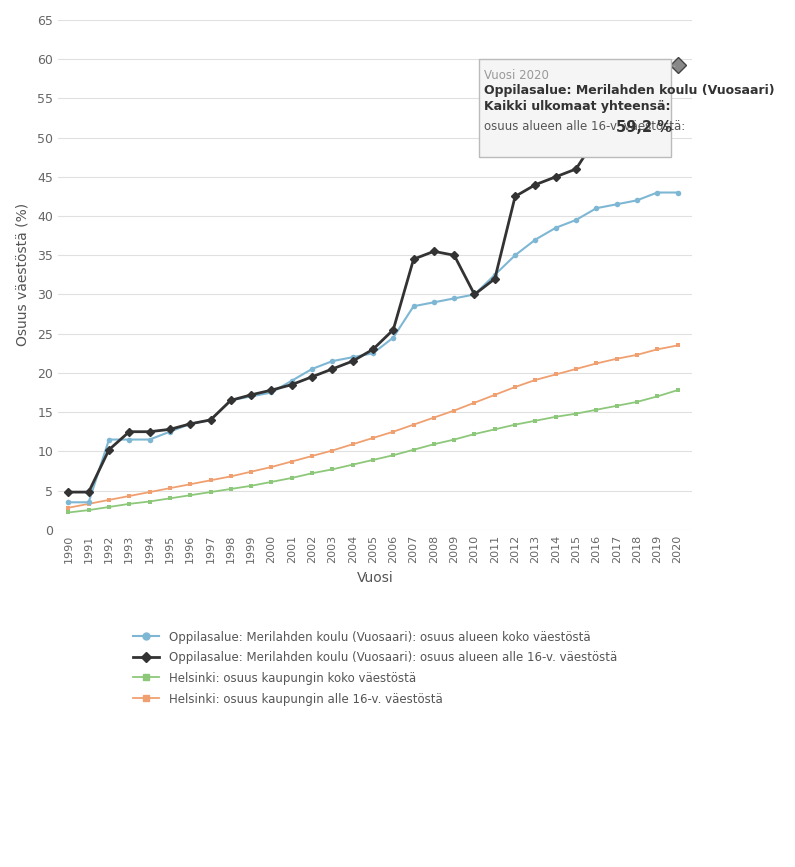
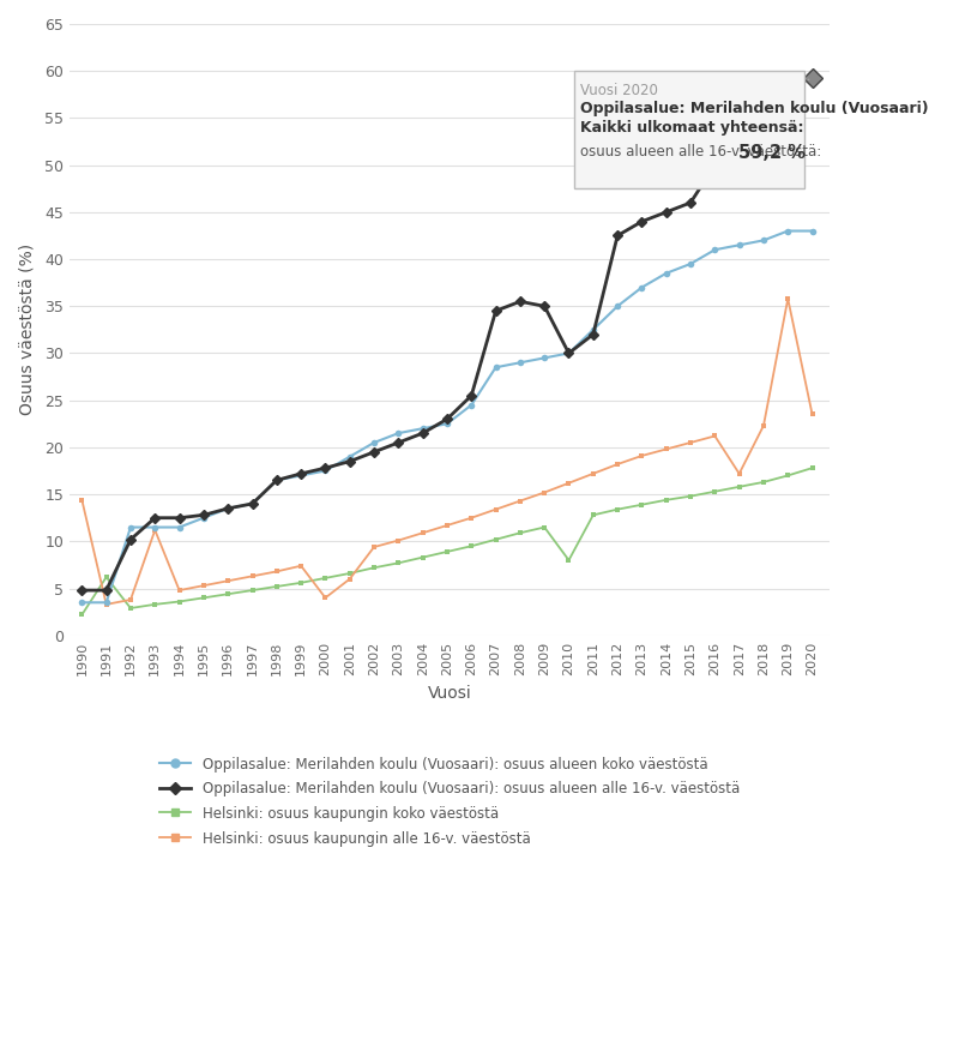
Helsinki: osuus kaupungin alle 16-v. väestöstä/1990: 2.8 -> 14.4
Helsinki: osuus kaupungin koko väestöstä/1991: 2.5 -> 6.2
Helsinki: osuus kaupungin alle 16-v. väestöstä/1993: 4.3 -> 11.2
Helsinki: osuus kaupungin alle 16-v. väestöstä/2000: 8.0 -> 4.0
Helsinki: osuus kaupungin alle 16-v. väestöstä/2001: 8.7 -> 6.0
Helsinki: osuus kaupungin koko väestöstä/2010: 12.2 -> 8.0
Helsinki: osuus kaupungin alle 16-v. väestöstä/2017: 21.8 -> 17.2
Helsinki: osuus kaupungin alle 16-v. väestöstä/2019: 23.0 -> 35.8
